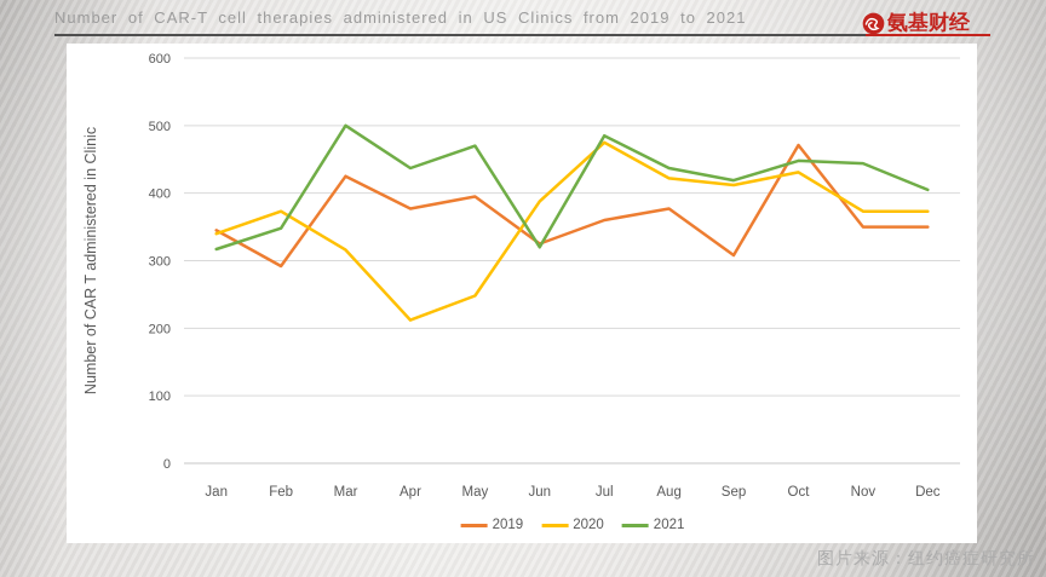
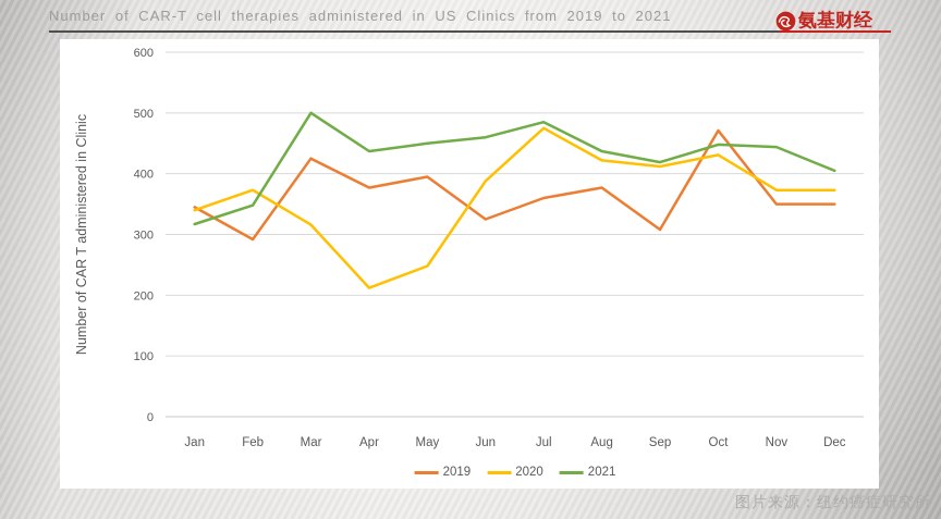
2021/May: 470 -> 450
2021/Jun: 320 -> 460
